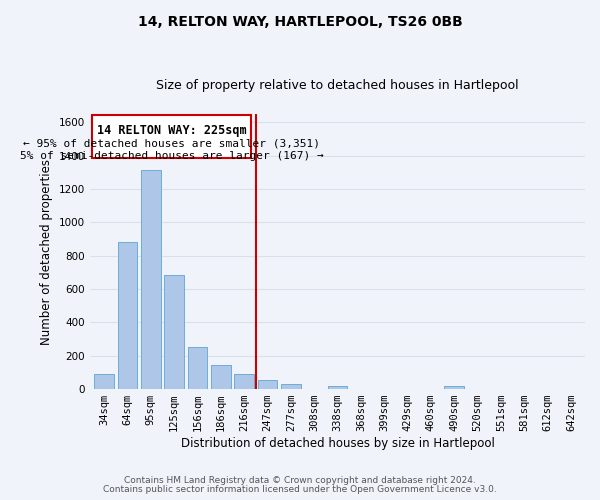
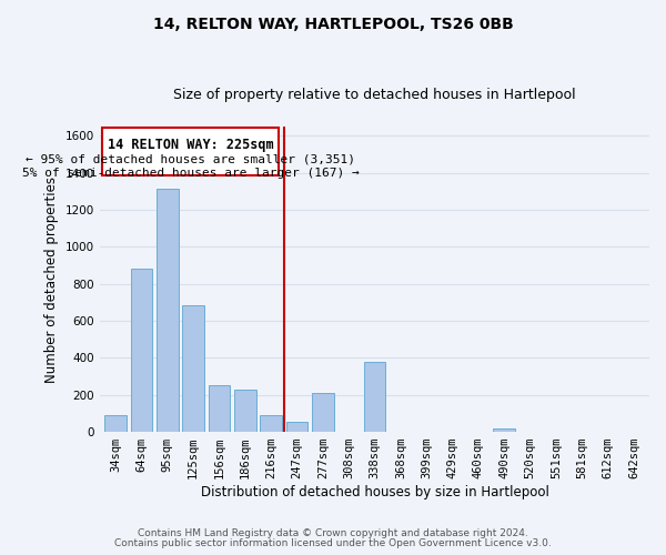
186sqm: 140 -> 230
277sqm: 30 -> 210
338sqm: 20 -> 380
